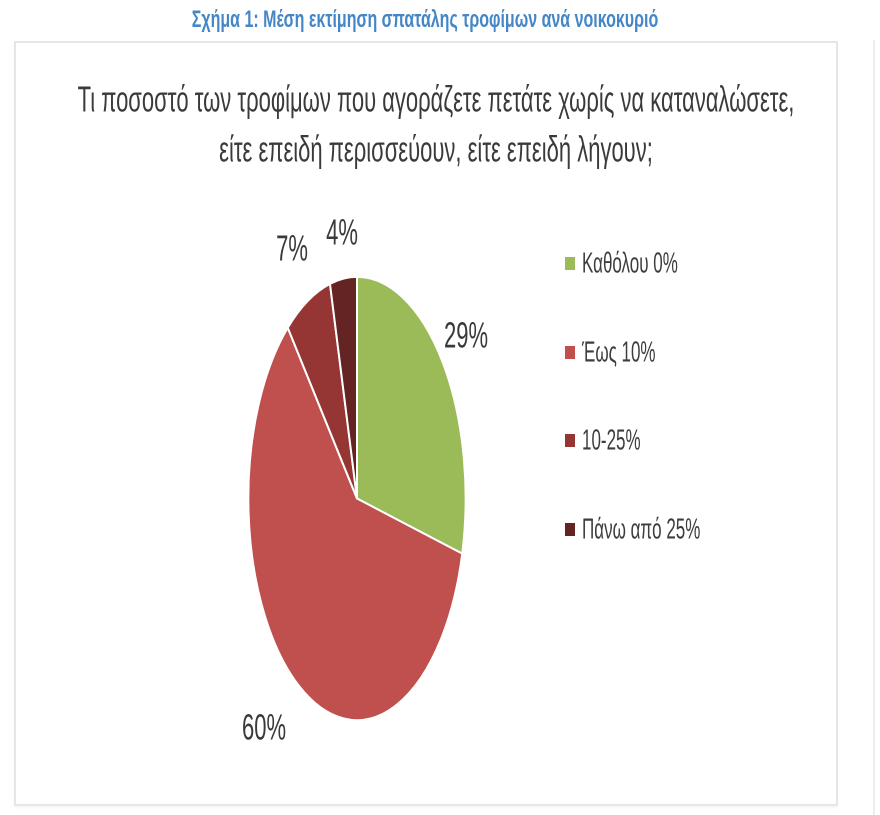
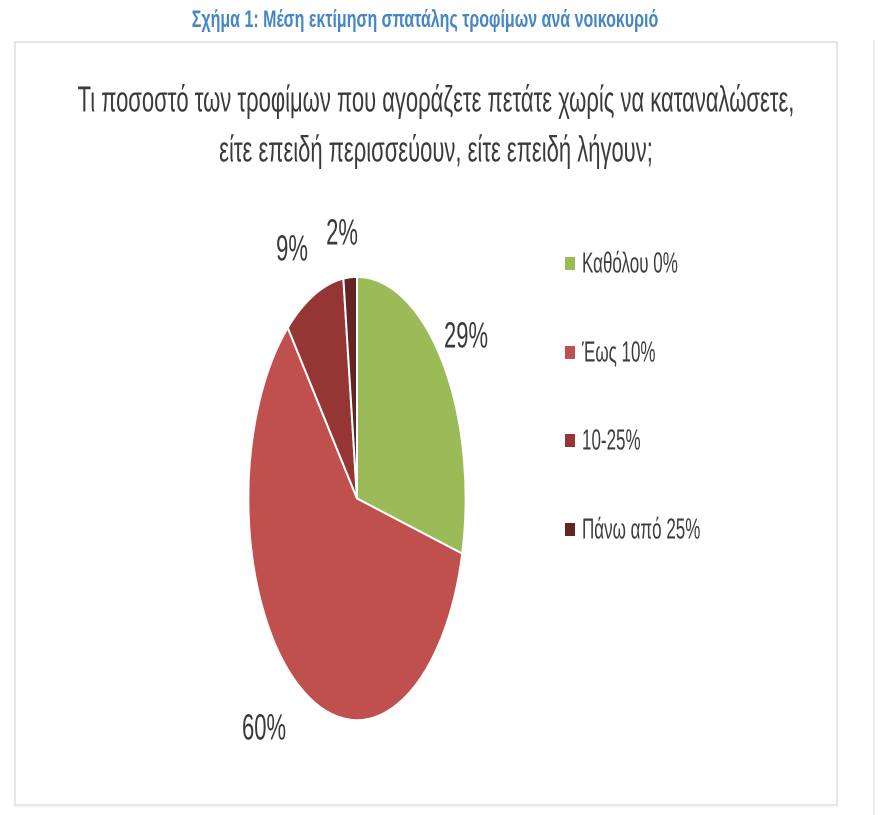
10-25%: 7% -> 9%
Πάνω από 25%: 4% -> 2%
